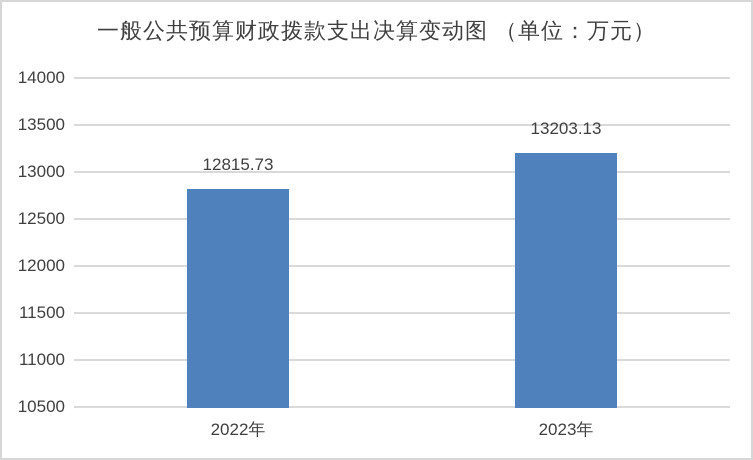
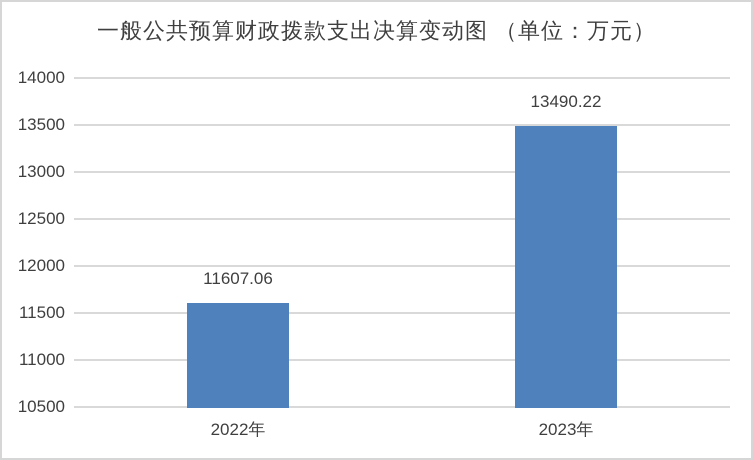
2022年: 12815.73 -> 11607.06
2023年: 13203.13 -> 13490.22
